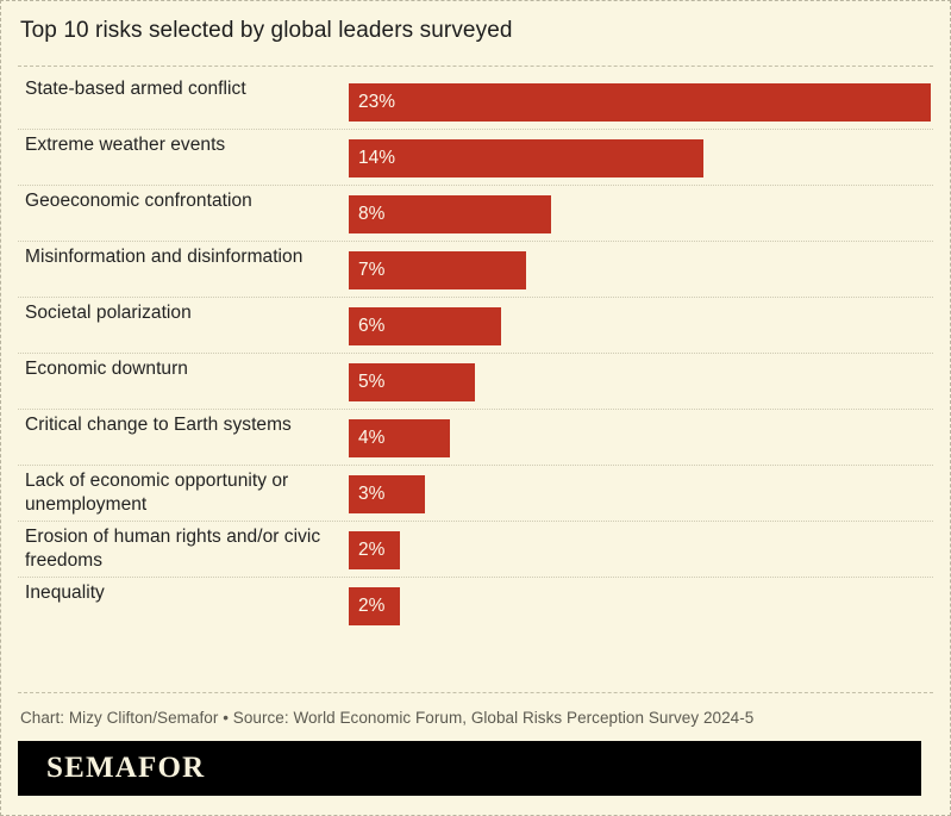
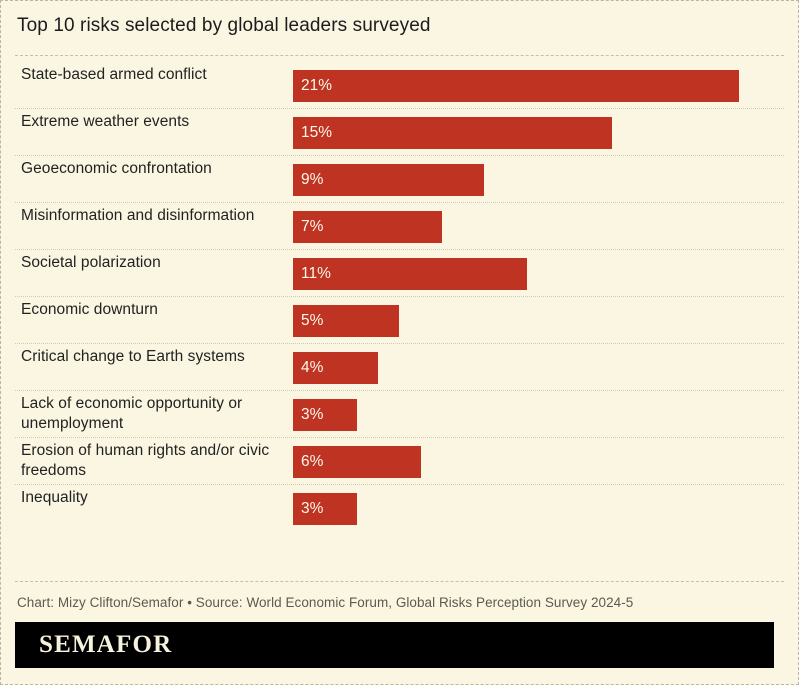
State-based armed conflict: 23% -> 21%
Extreme weather events: 14% -> 15%
Geoeconomic confrontation: 8% -> 9%
Societal polarization: 6% -> 11%
Erosion of human rights and/or civic freedoms: 2% -> 6%
Inequality: 2% -> 3%
